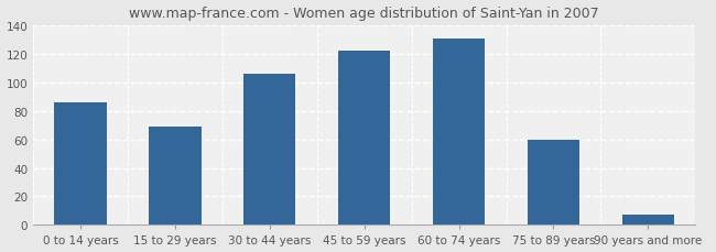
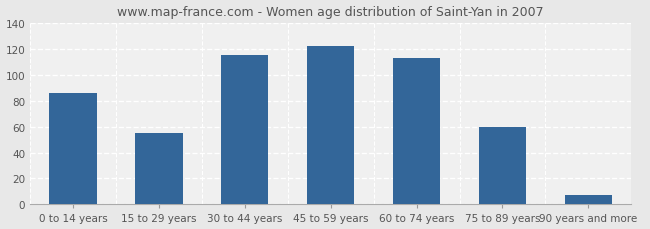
15 to 29 years: 69 -> 55
30 to 44 years: 106 -> 115
60 to 74 years: 131 -> 113
